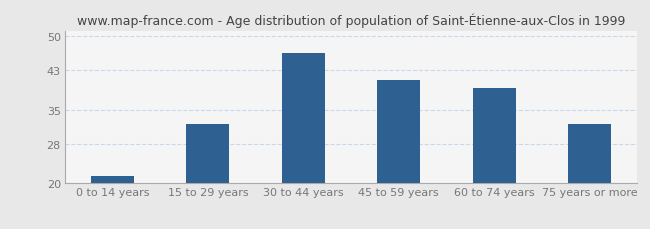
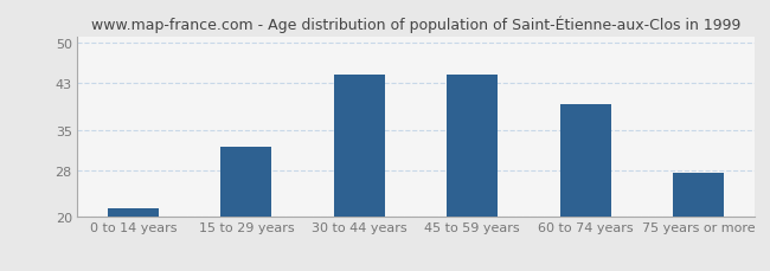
30 to 44 years: 46.5 -> 44.5
45 to 59 years: 41.0 -> 44.5
75 years or more: 32.0 -> 27.5
